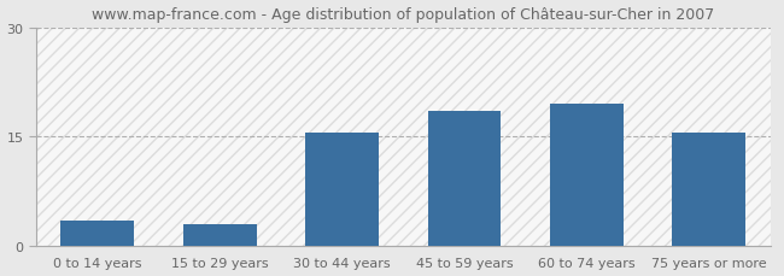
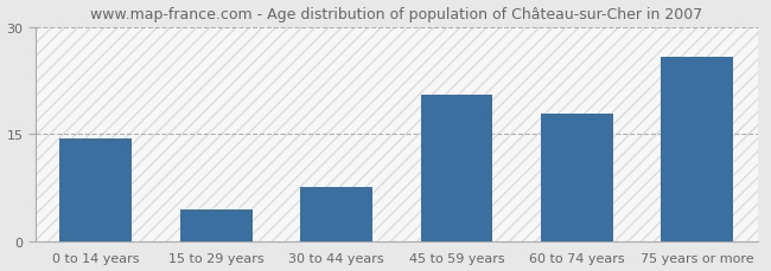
0 to 14 years: 3.5 -> 14.4
15 to 29 years: 3.0 -> 4.4
30 to 44 years: 15.6 -> 7.6
45 to 59 years: 18.5 -> 20.6
60 to 74 years: 19.5 -> 17.8
75 years or more: 15.6 -> 25.8
